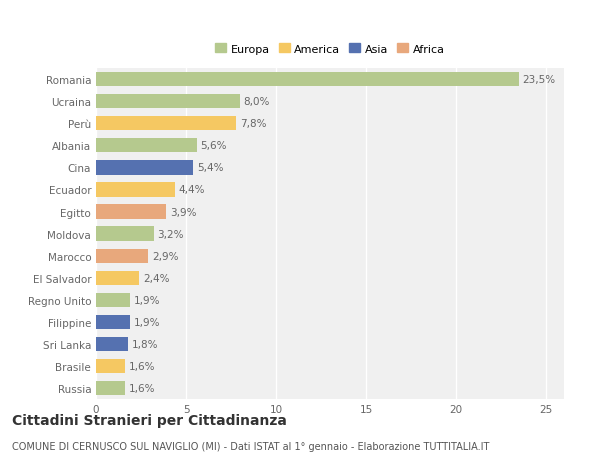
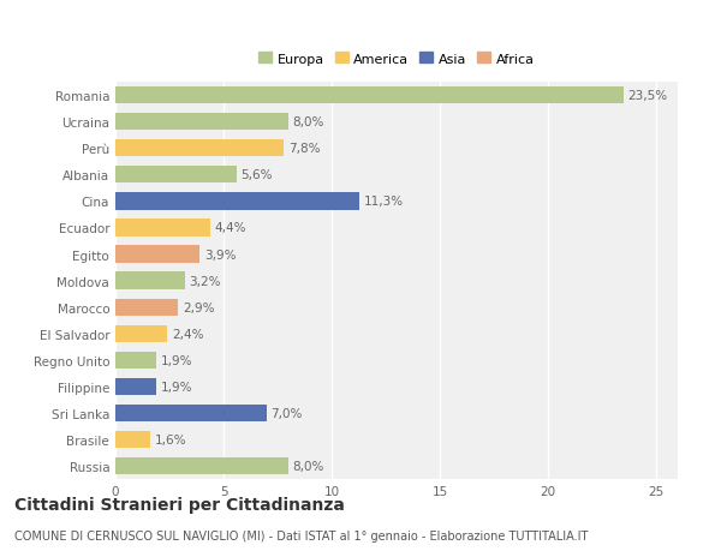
Cina: 5,4% -> 11,3%
Sri Lanka: 1,8% -> 7,0%
Russia: 1,6% -> 8,0%
